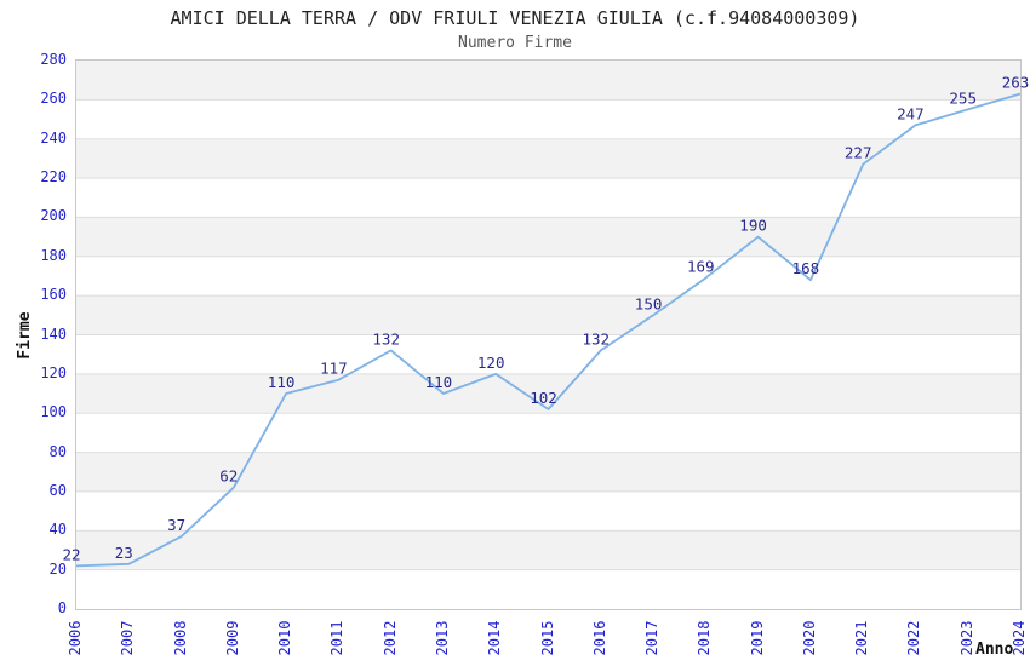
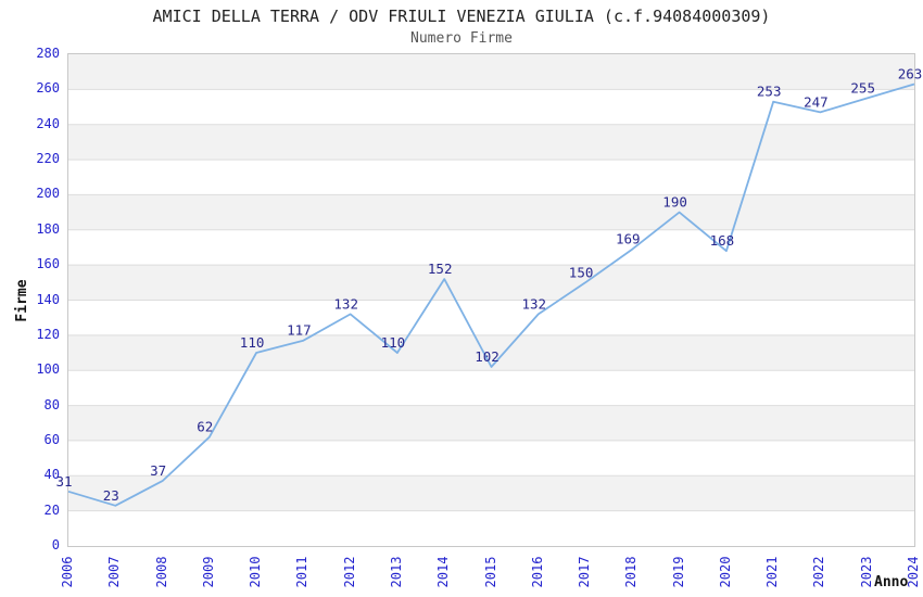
2006: 22 -> 31
2014: 120 -> 152
2021: 227 -> 253
